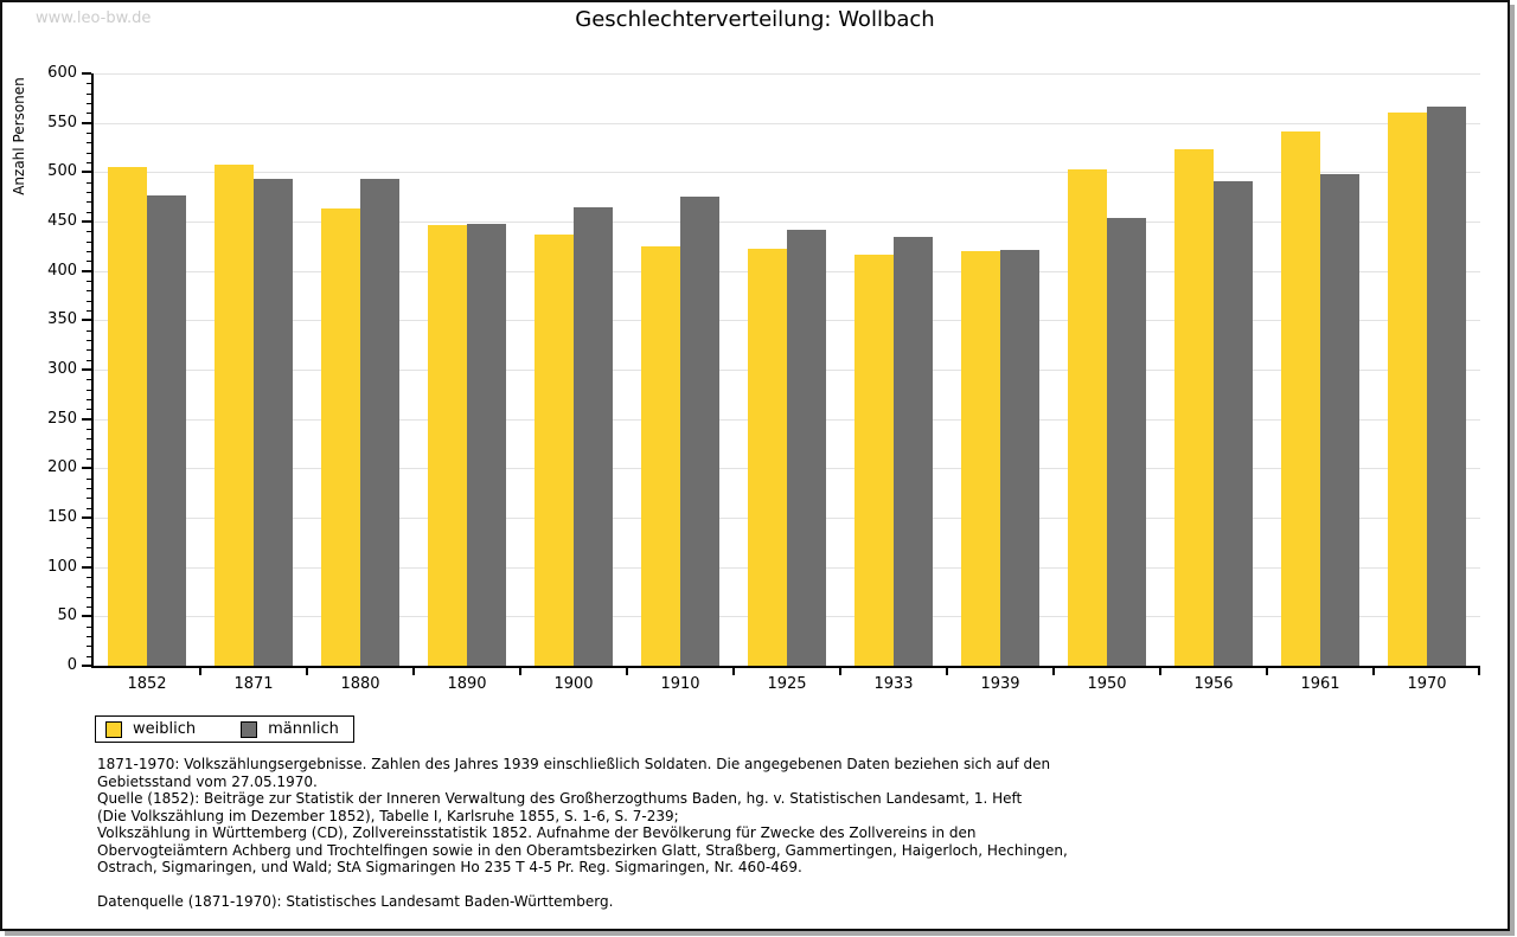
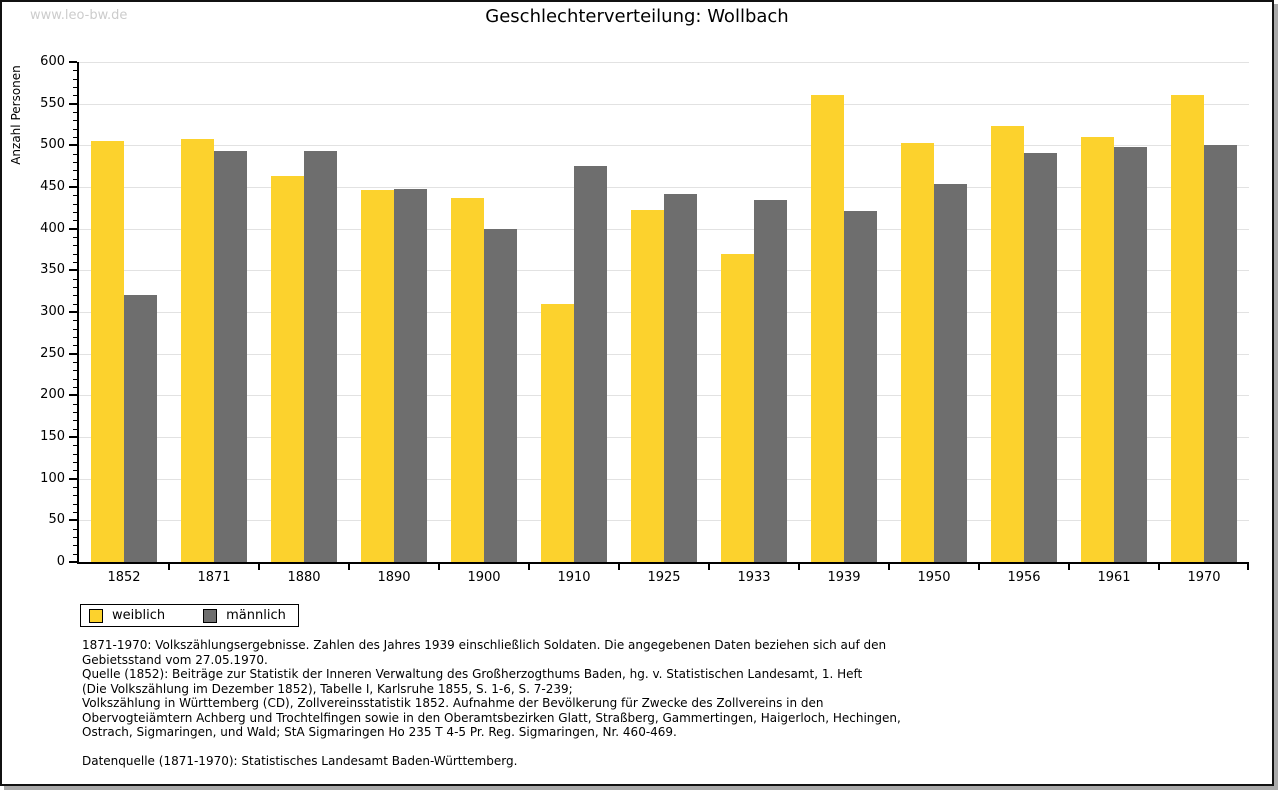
männlich/1852: 480 -> 320
männlich/1900: 460 -> 400
weiblich/1910: 420 -> 310
weiblich/1933: 420 -> 370
weiblich/1939: 420 -> 560
weiblich/1961: 540 -> 510
männlich/1970: 570 -> 500
